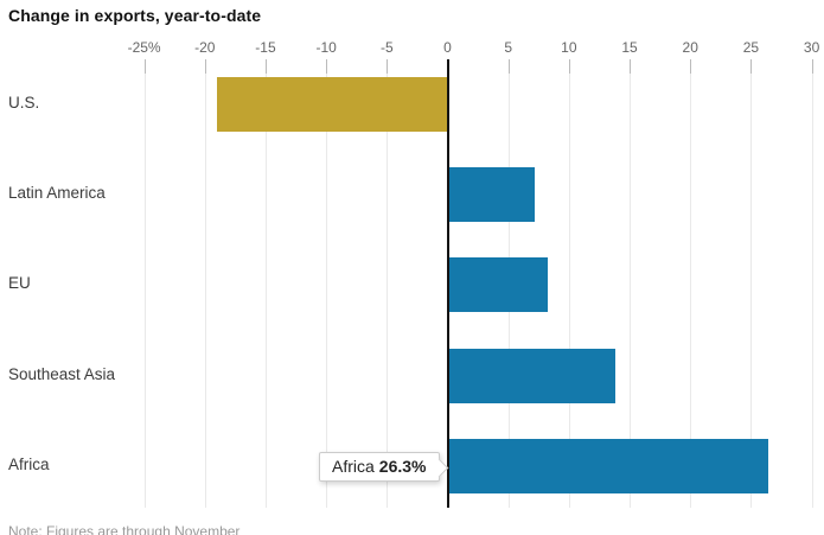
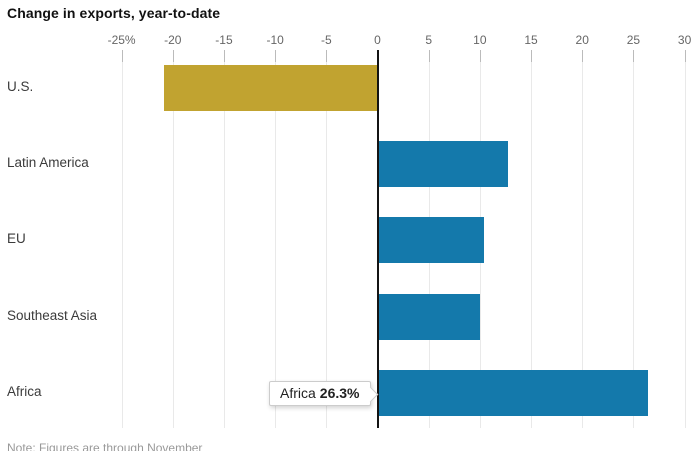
U.S.: -19.0 -> -20.9
Latin America: 7.0 -> 12.6
EU: 8.1 -> 10.3
Southeast Asia: 13.7 -> 9.9
